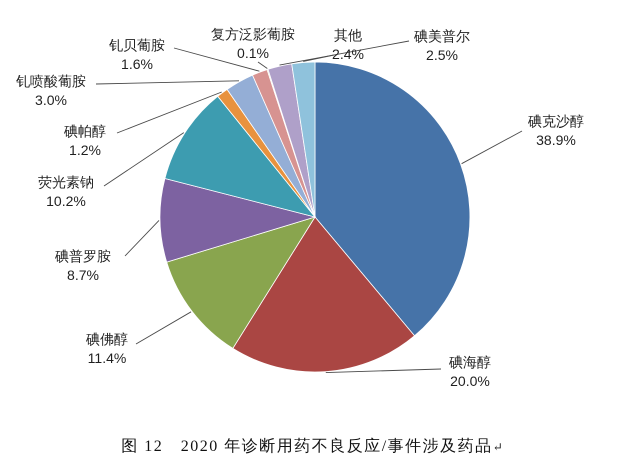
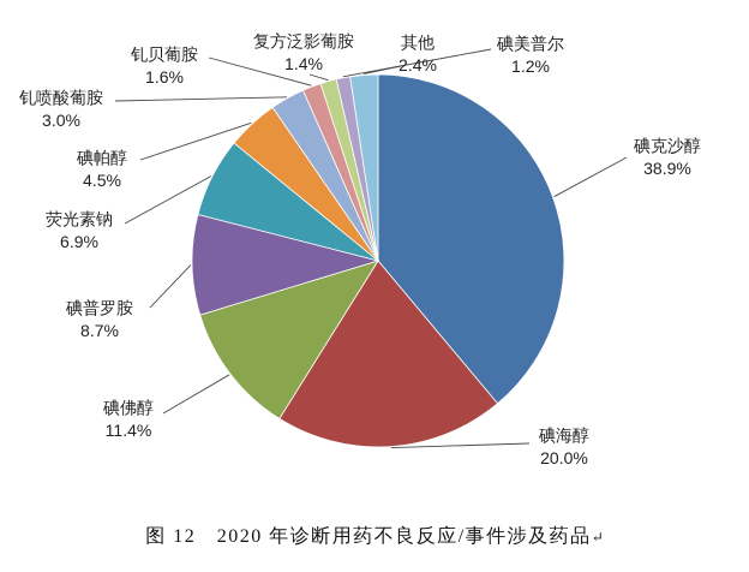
荧光素钠: 10.2% -> 6.9%
碘帕醇: 1.2% -> 4.5%
复方泛影葡胺: 0.1% -> 1.4%
碘美普尔: 2.5% -> 1.2%
